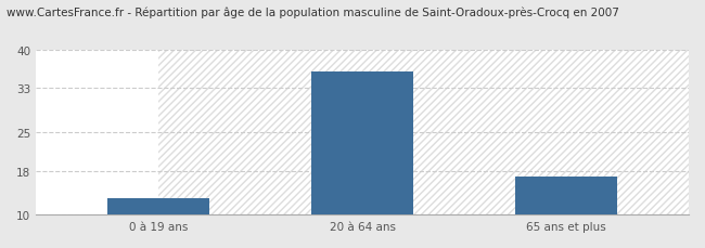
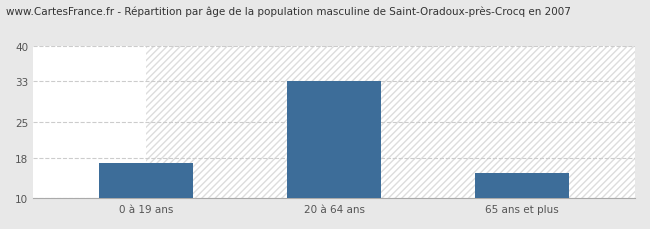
0 à 19 ans: 13 -> 17
20 à 64 ans: 36 -> 33
65 ans et plus: 17 -> 15
